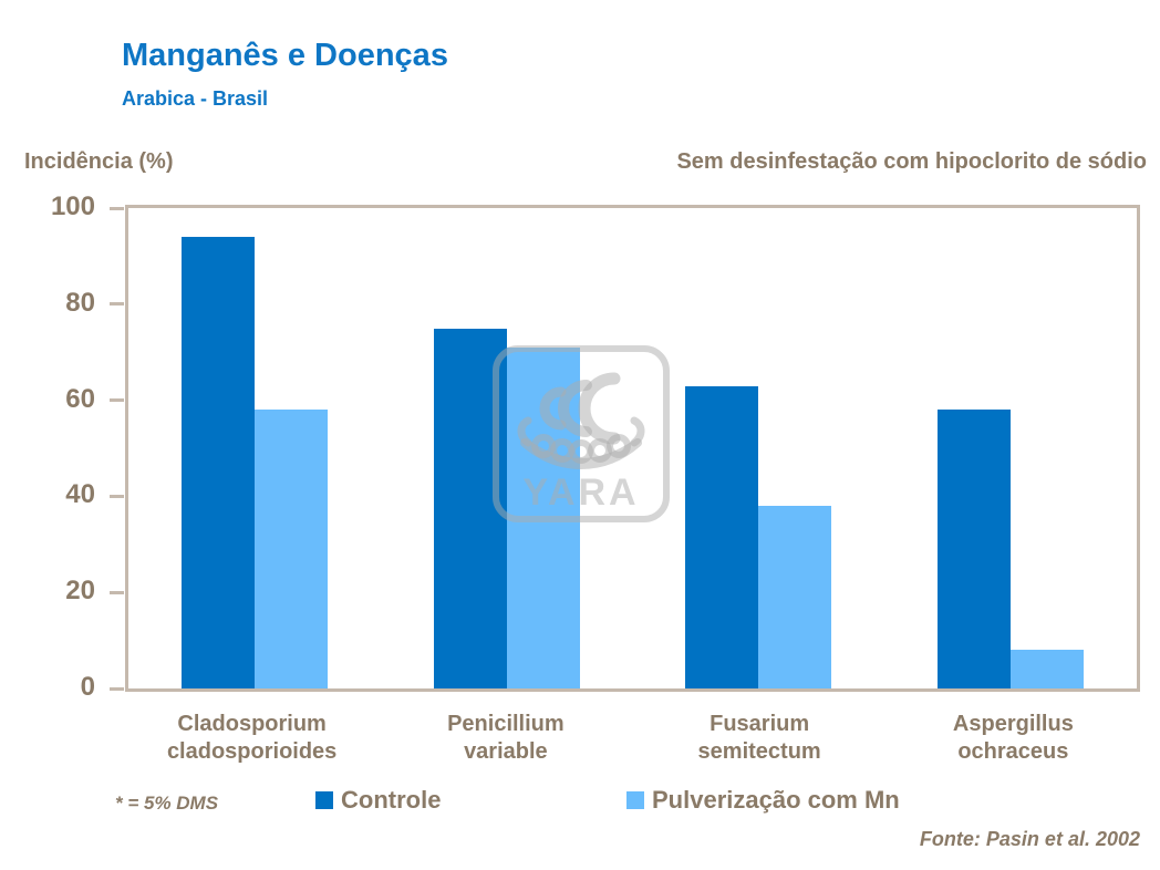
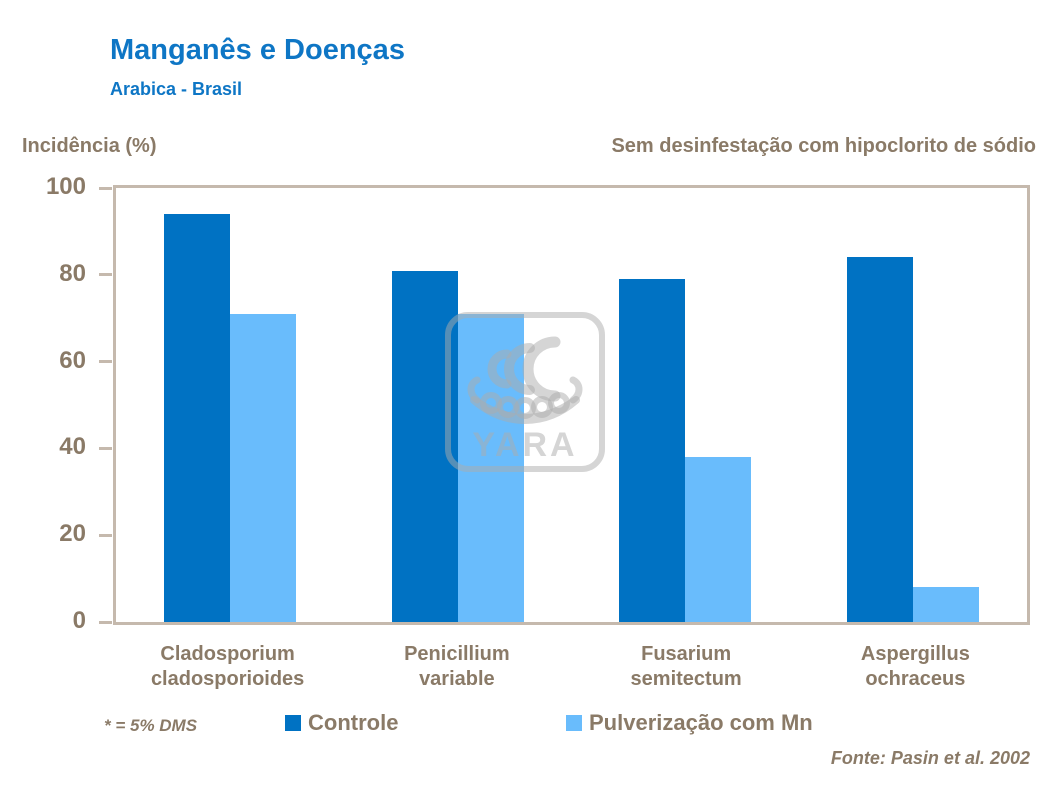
Pulverização com Mn/Cladosporium cladosporioides: 58 -> 71
Controle/Penicillium variable: 75 -> 81
Controle/Fusarium semitectum: 63 -> 79
Controle/Aspergillus ochraceus: 58 -> 84
